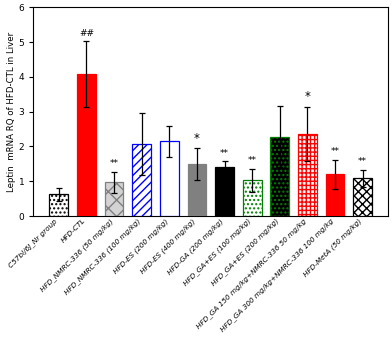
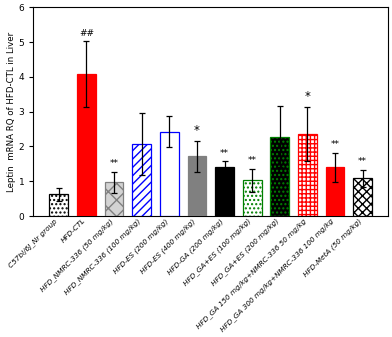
HFD-ES (200 mg/kg): 2.15 -> 2.43
HFD-ES (400 mg/kg): 1.50 -> 1.72
HFD_GA 300 mg/kg+NMRC-336 100 mg/kg: 1.20 -> 1.40
